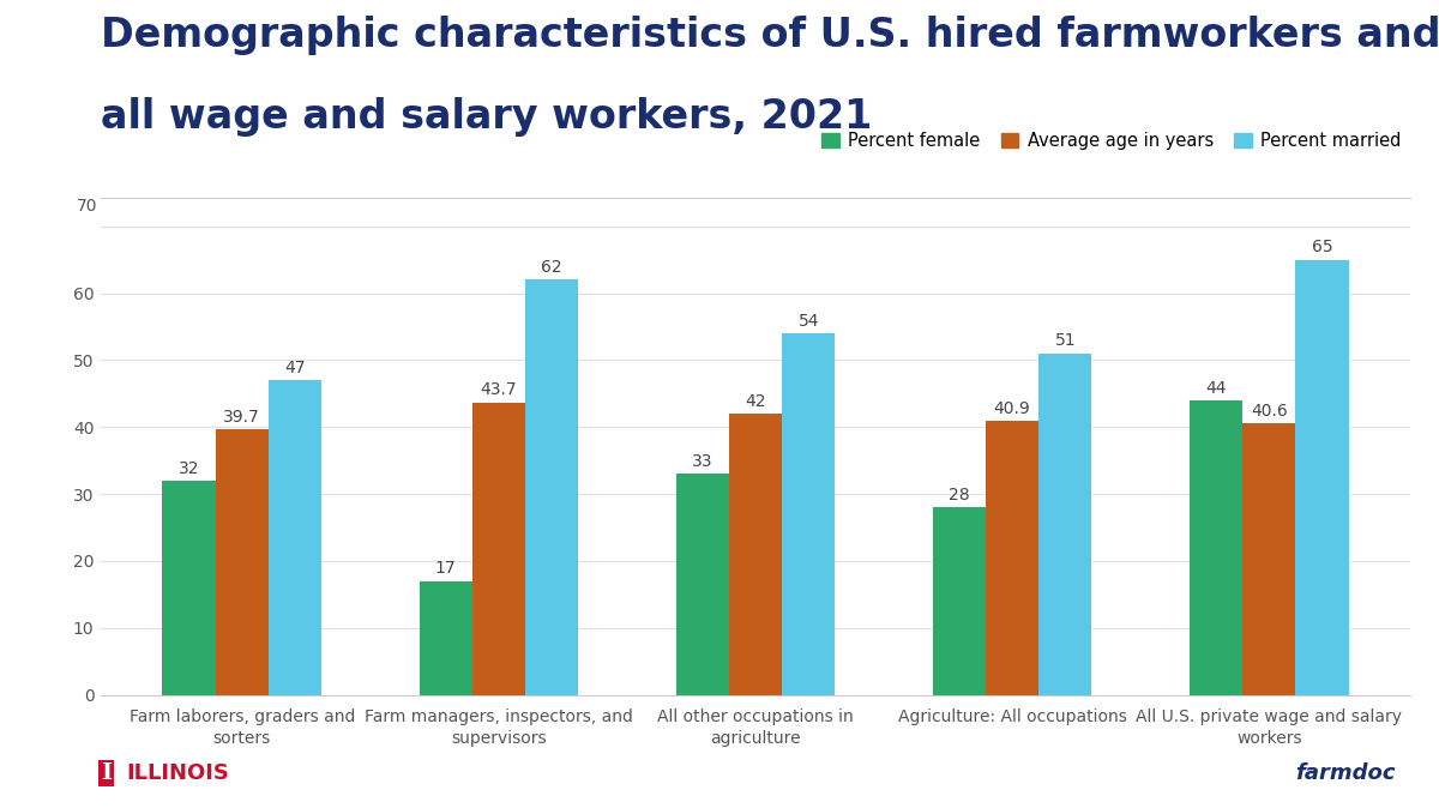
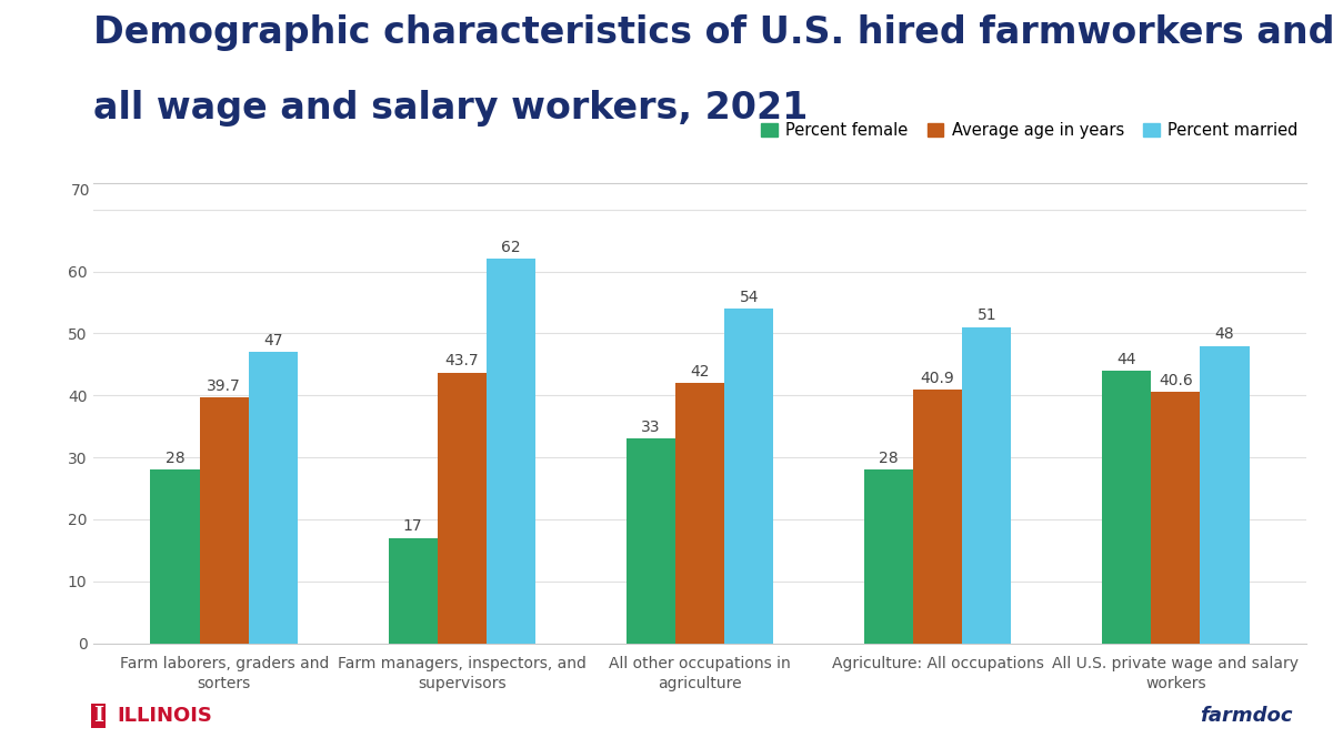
Percent female/Farm laborers, graders and sorters: 32 -> 28
Percent married/All U.S. private wage and salary workers: 65 -> 48
